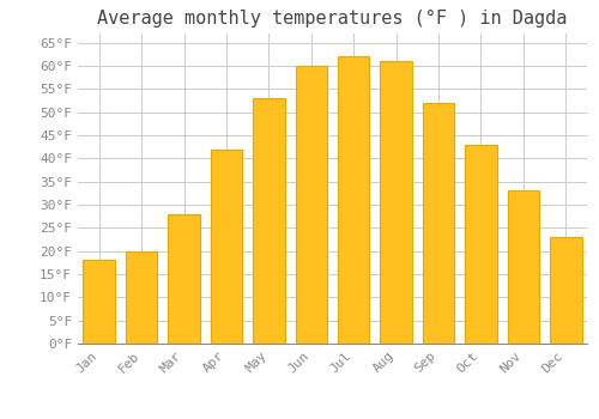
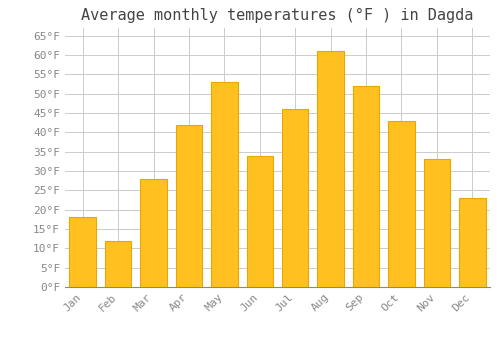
Feb: 20°F -> 12°F
Jun: 60°F -> 34°F
Jul: 62°F -> 46°F
